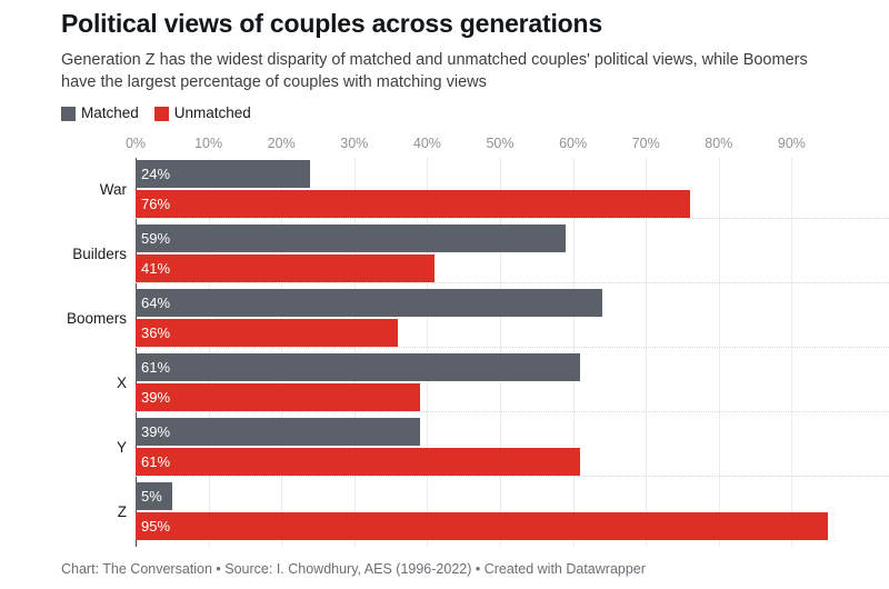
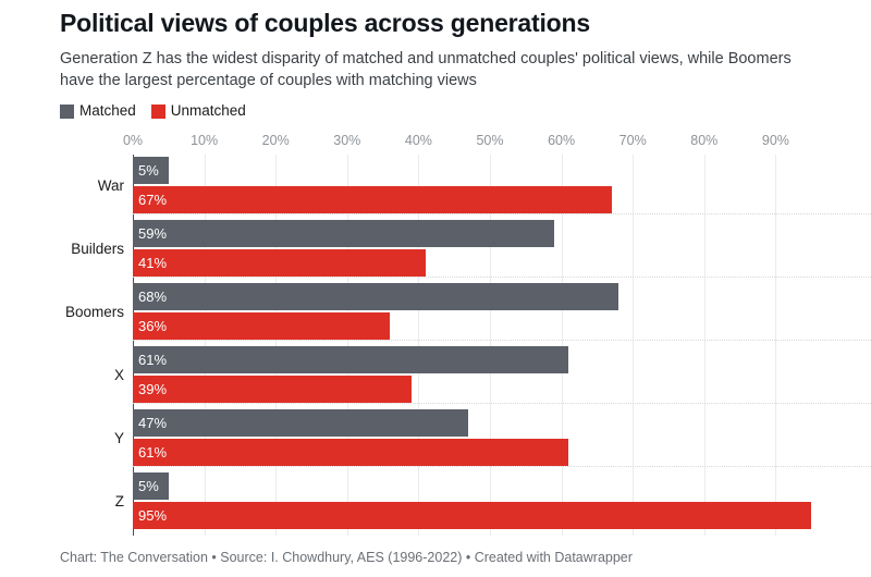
Matched/War: 24% -> 5%
Unmatched/War: 76% -> 67%
Matched/Boomers: 64% -> 68%
Matched/Y: 39% -> 47%
